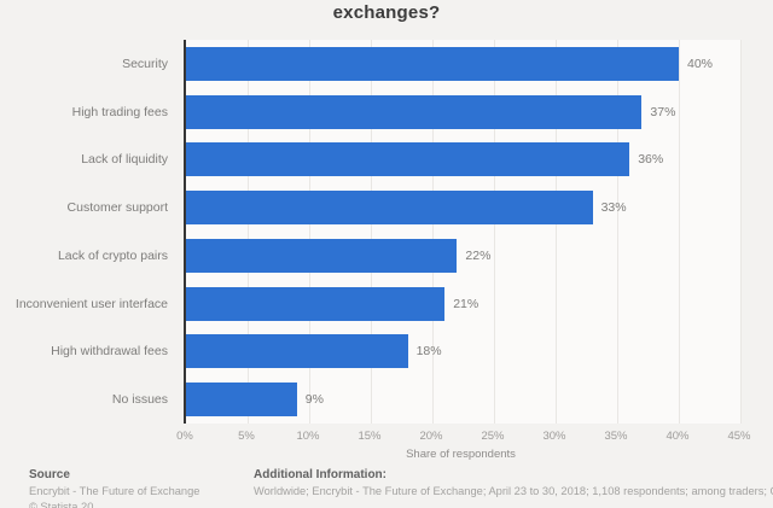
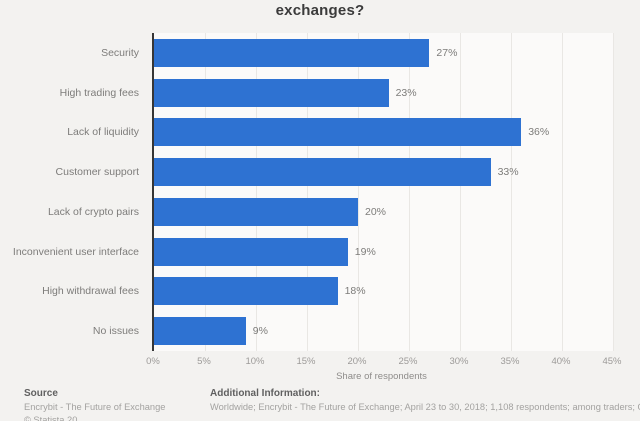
Security: 40% -> 27%
High trading fees: 37% -> 23%
Lack of crypto pairs: 22% -> 20%
Inconvenient user interface: 21% -> 19%
